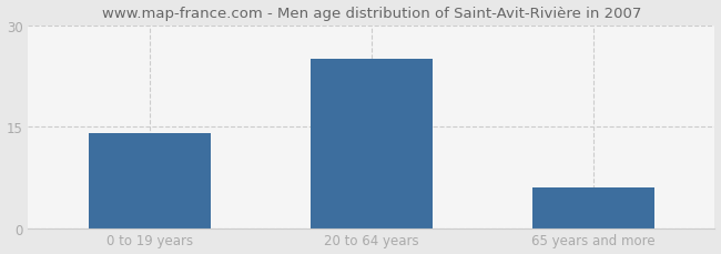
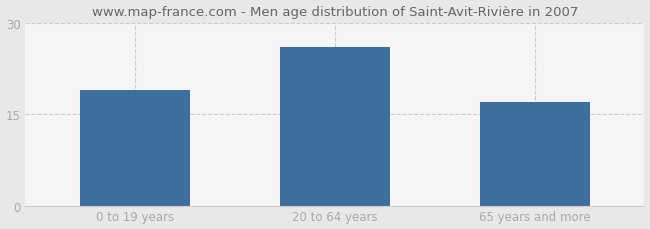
0 to 19 years: 14 -> 19
20 to 64 years: 25 -> 26
65 years and more: 6 -> 17
